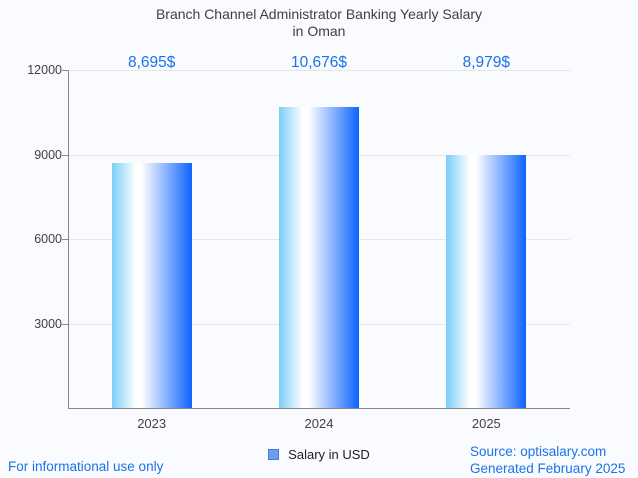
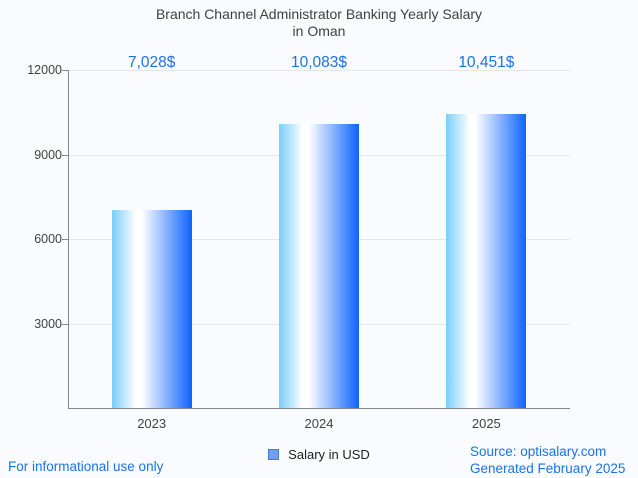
2023: 8,695 -> 7,028
2024: 10,676 -> 10,083
2025: 8,979 -> 10,451
